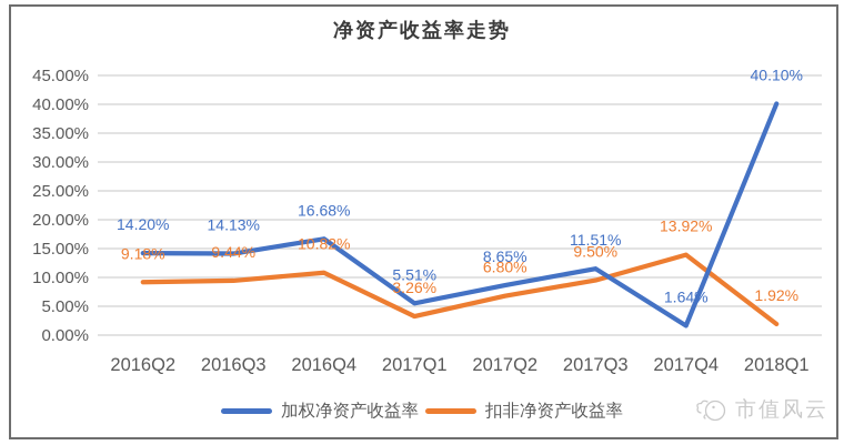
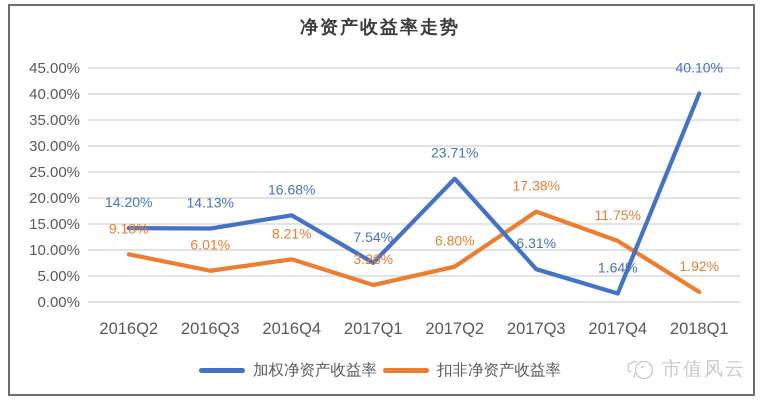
扣非净资产收益率/2016Q3: 9.44% -> 6.01%
扣非净资产收益率/2016Q4: 10.82% -> 8.21%
加权净资产收益率/2017Q1: 5.51% -> 7.54%
加权净资产收益率/2017Q2: 8.65% -> 23.71%
加权净资产收益率/2017Q3: 11.51% -> 6.31%
扣非净资产收益率/2017Q3: 9.50% -> 17.38%
扣非净资产收益率/2017Q4: 13.92% -> 11.75%
